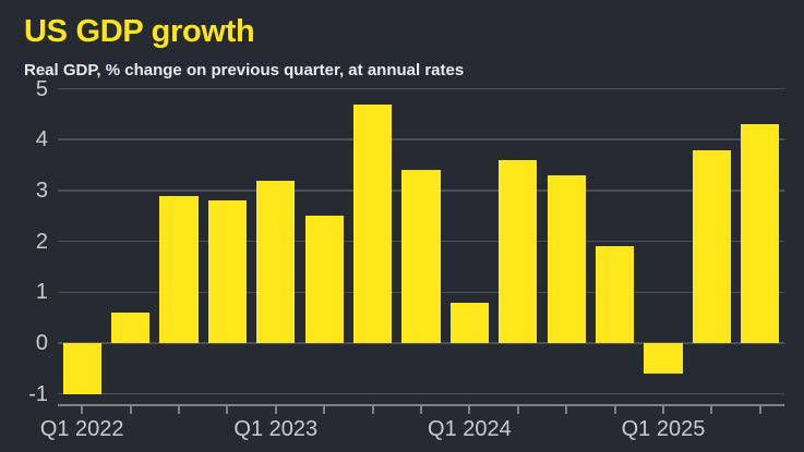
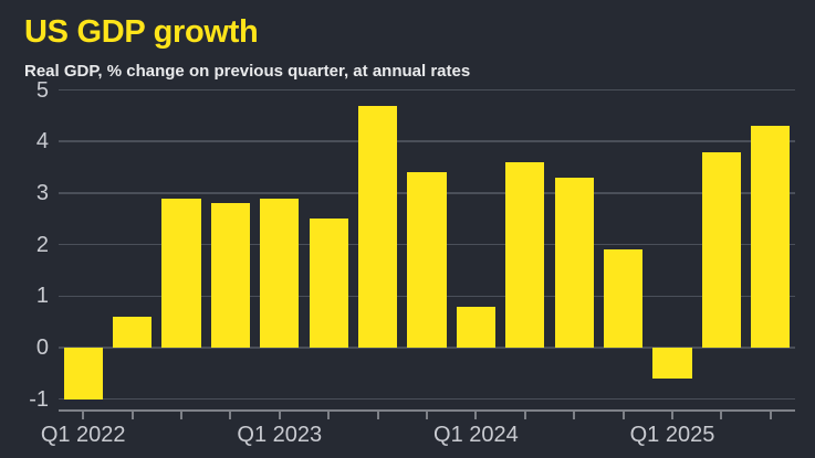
Q1 2023: 3.2 -> 2.9
